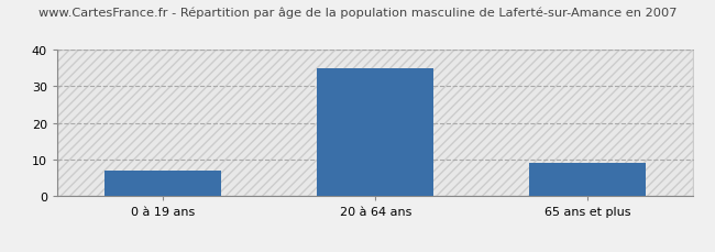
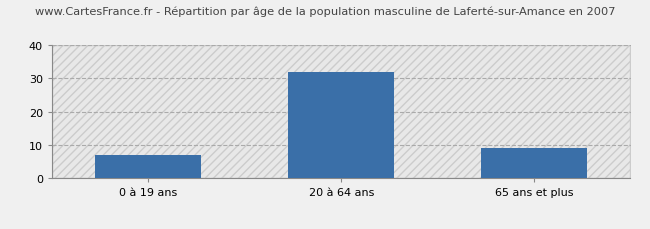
20 à 64 ans: 35 -> 32
